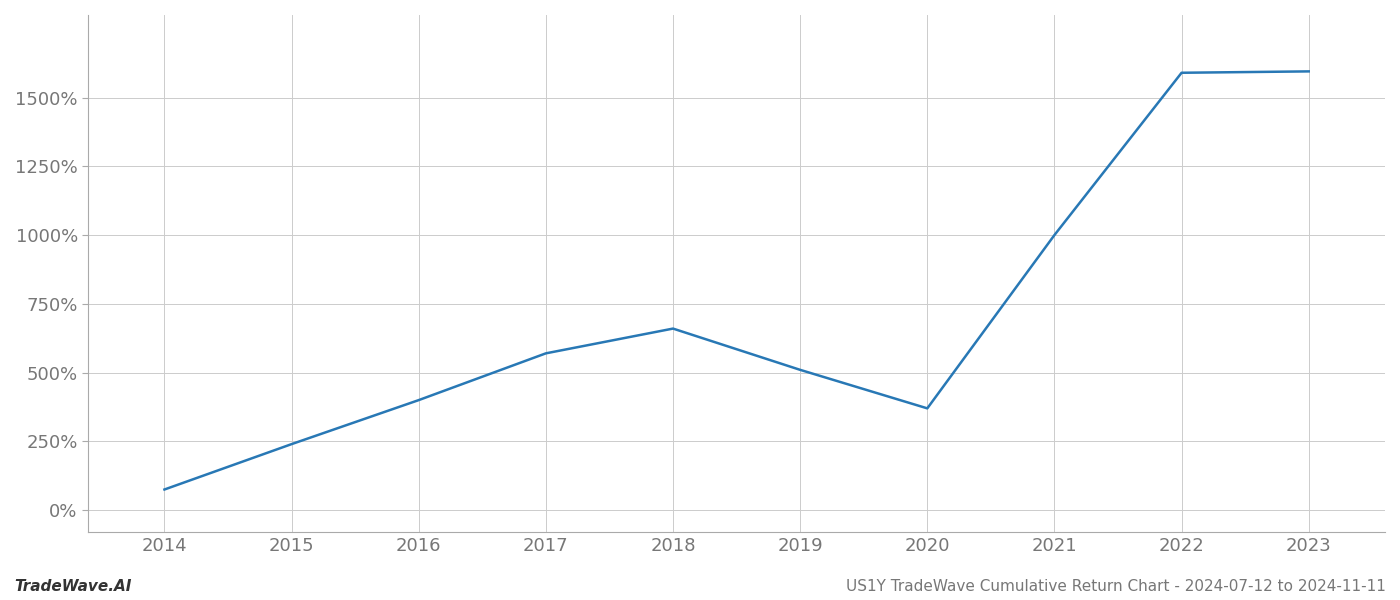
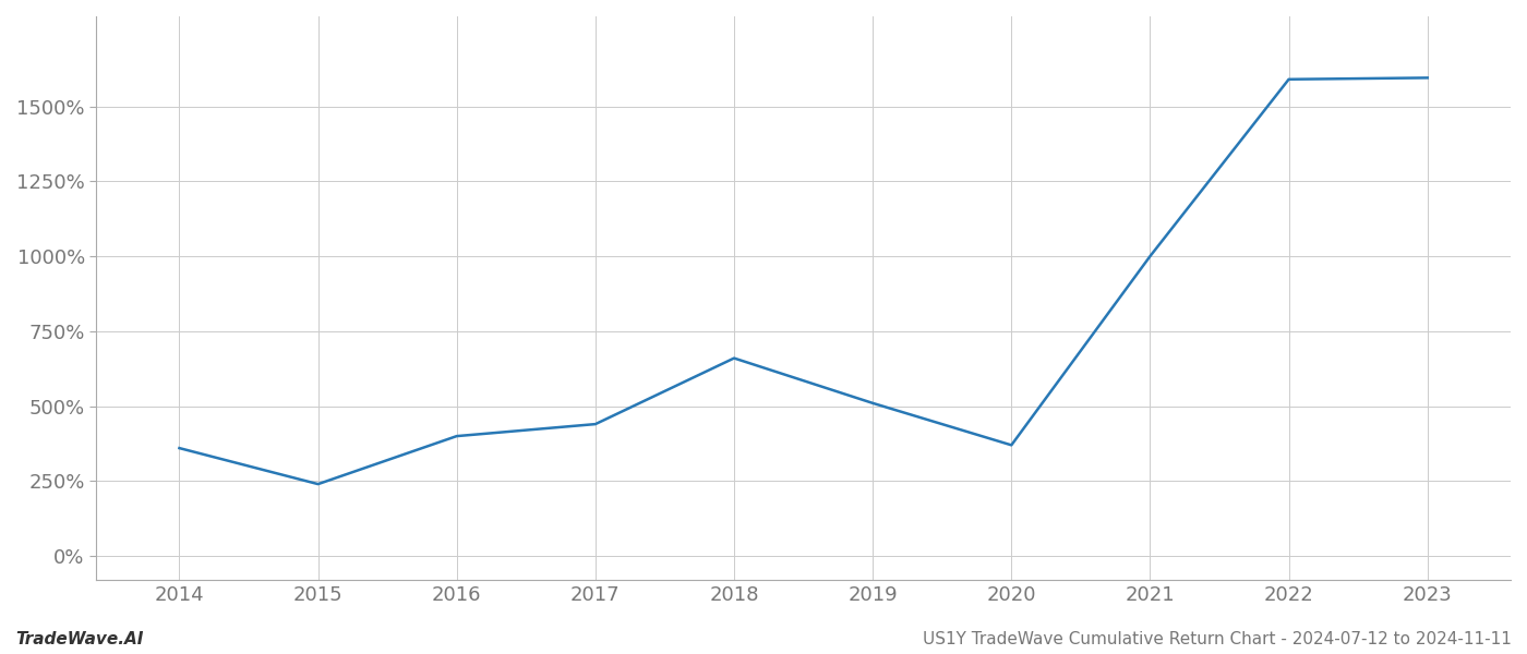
2014: 75% -> 360%
2017: 570% -> 440%
